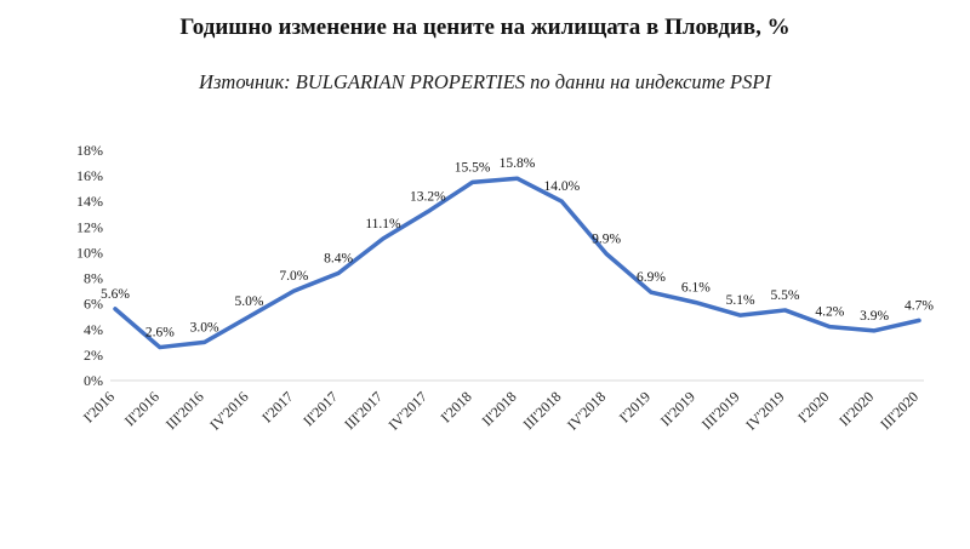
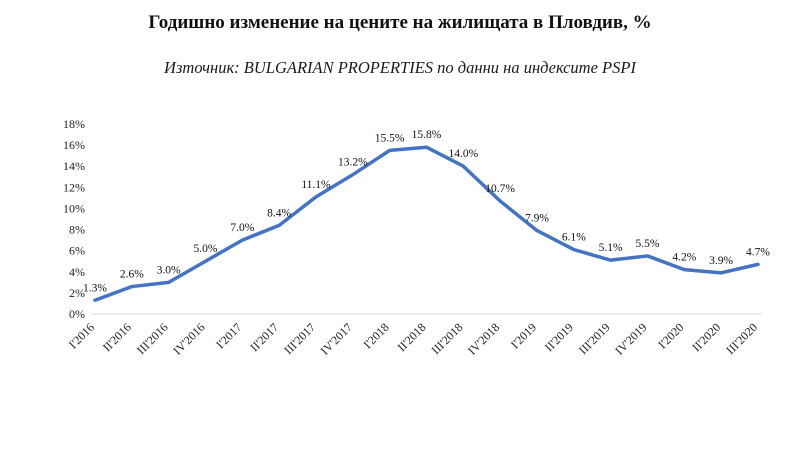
I'2016: 5.6% -> 1.3%
IV'2018: 9.9% -> 10.7%
I'2019: 6.9% -> 7.9%
